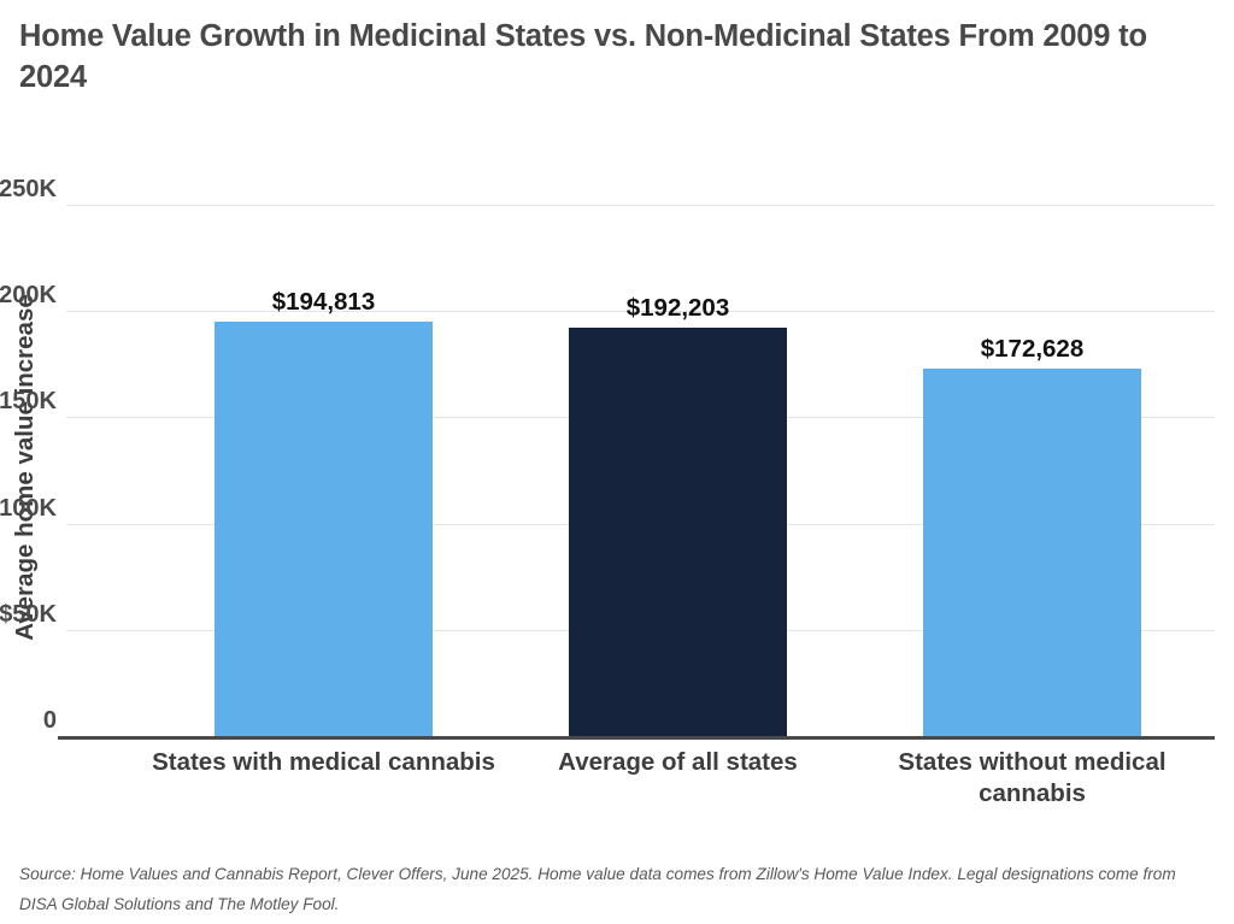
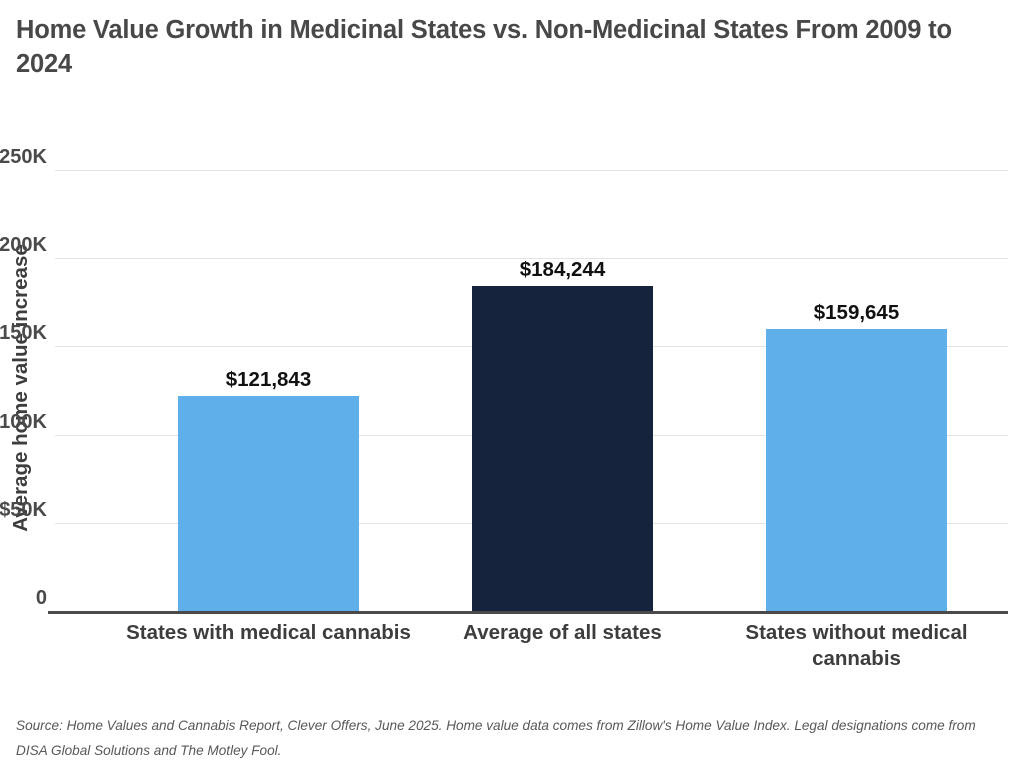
States with medical cannabis: $194,813 -> $121,843
Average of all states: $192,203 -> $184,244
States without medical cannabis: $172,628 -> $159,645
